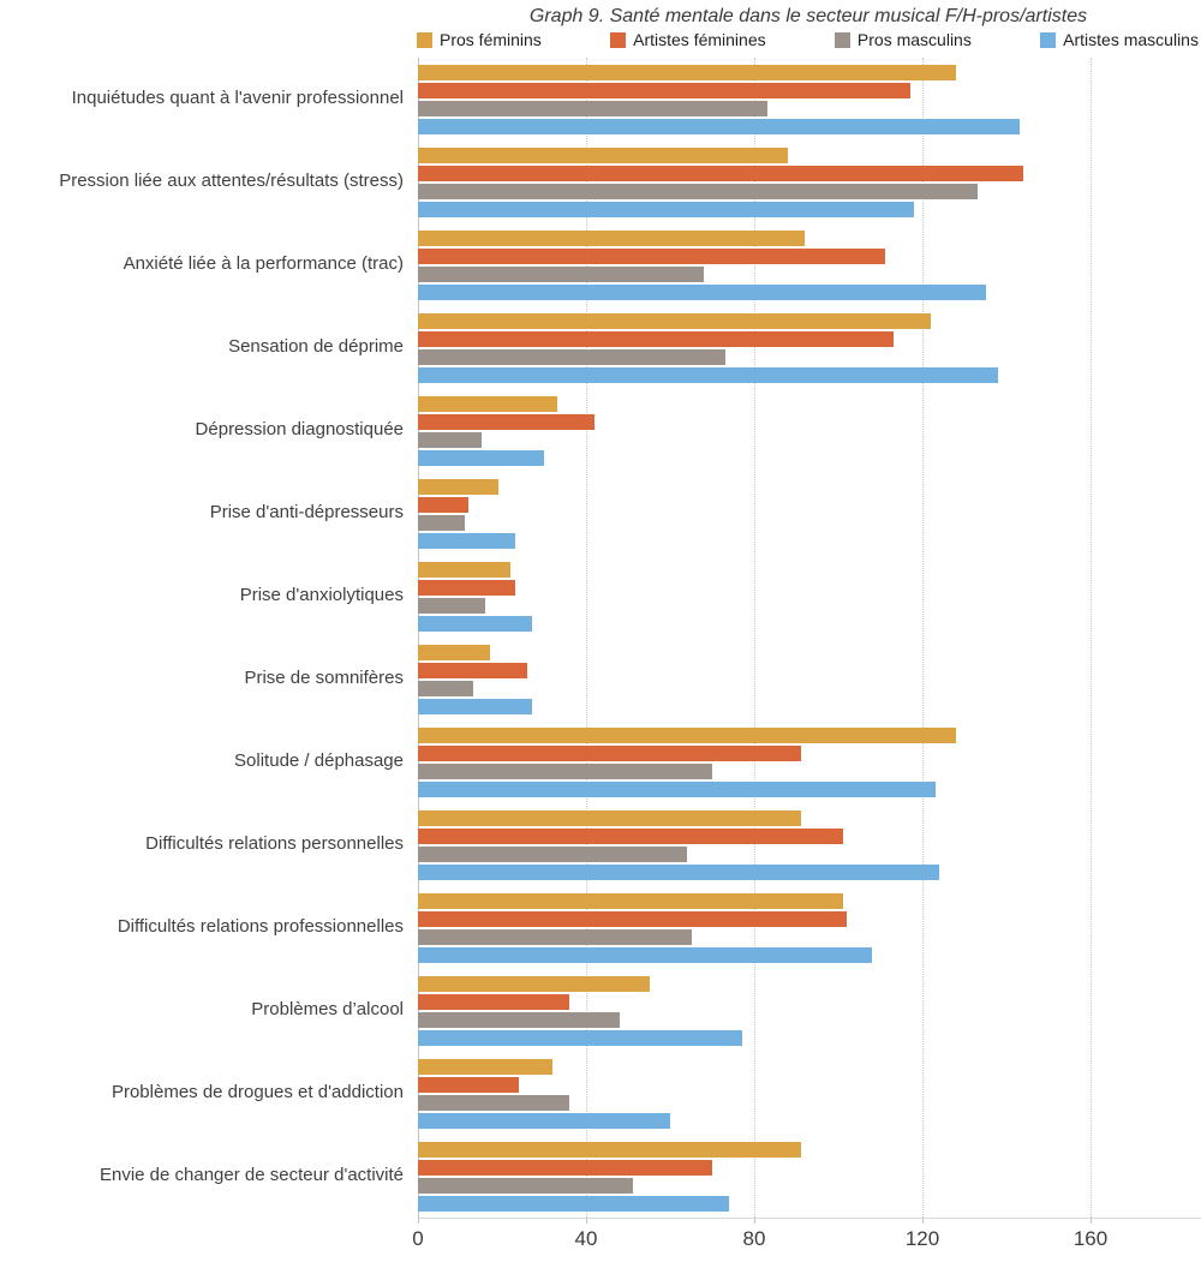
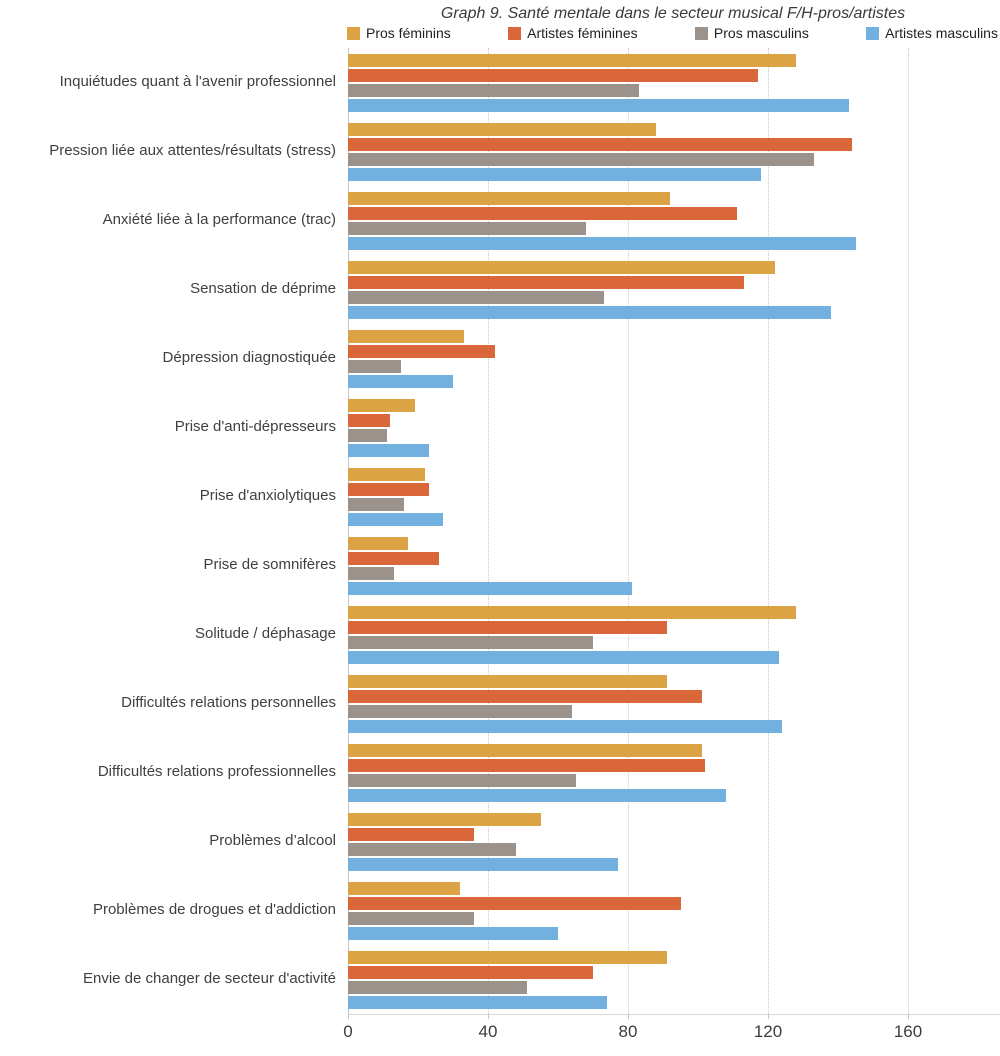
Artistes masculins/Anxiété liée à la performance (trac): 135 -> 145
Artistes masculins/Prise de somnifères: 27 -> 81
Artistes féminines/Problèmes de drogues et d'addiction: 24 -> 95
